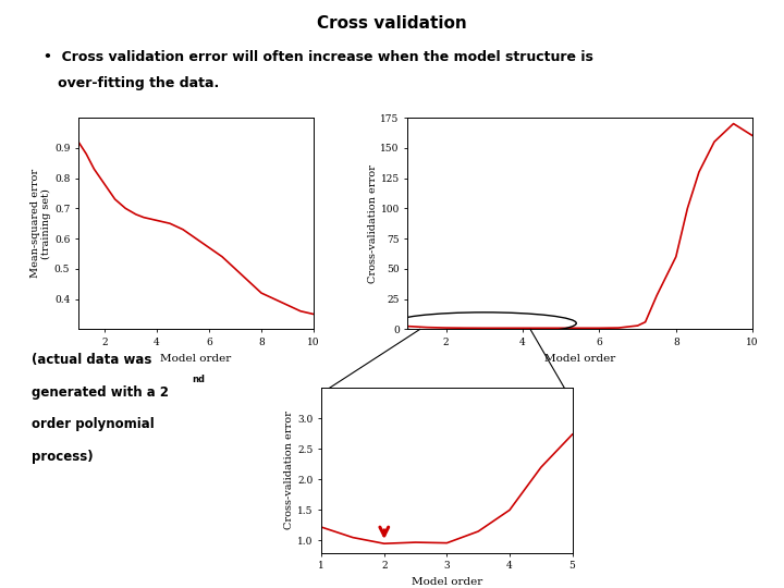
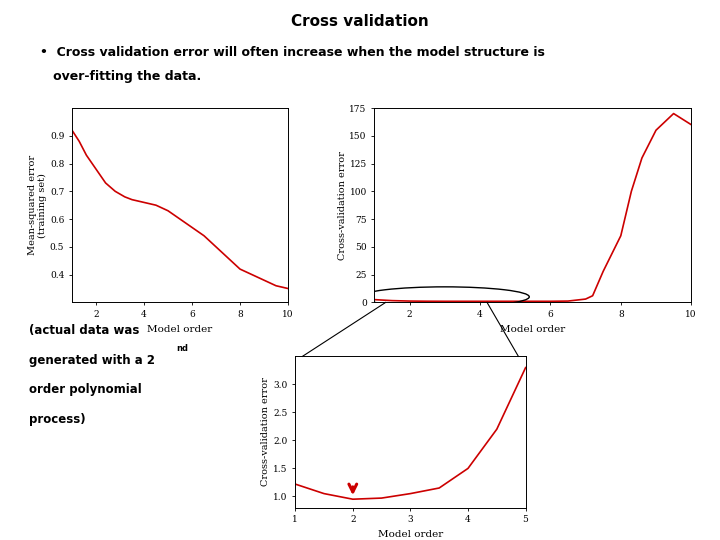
3: 0.96 -> 1.05
5: 2.74 -> 3.30
